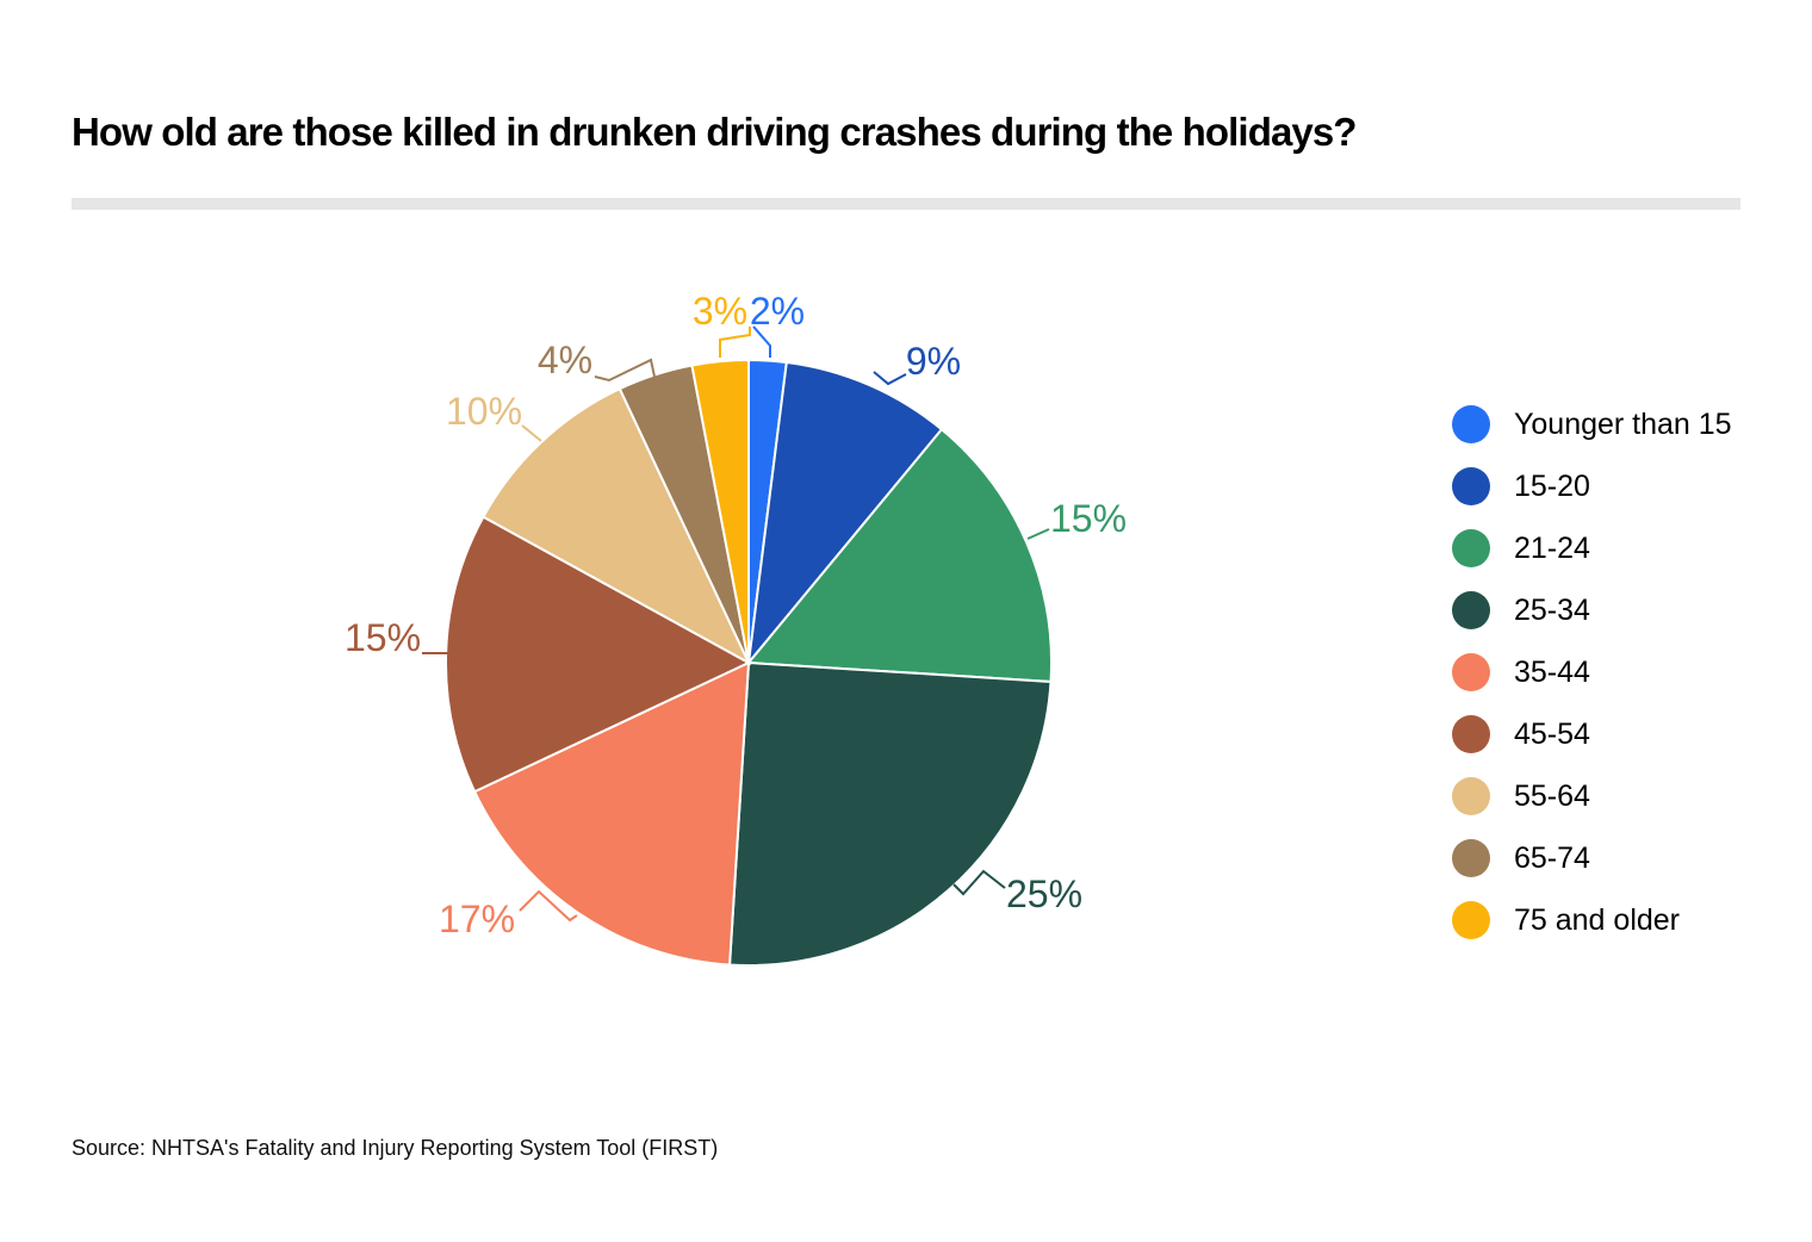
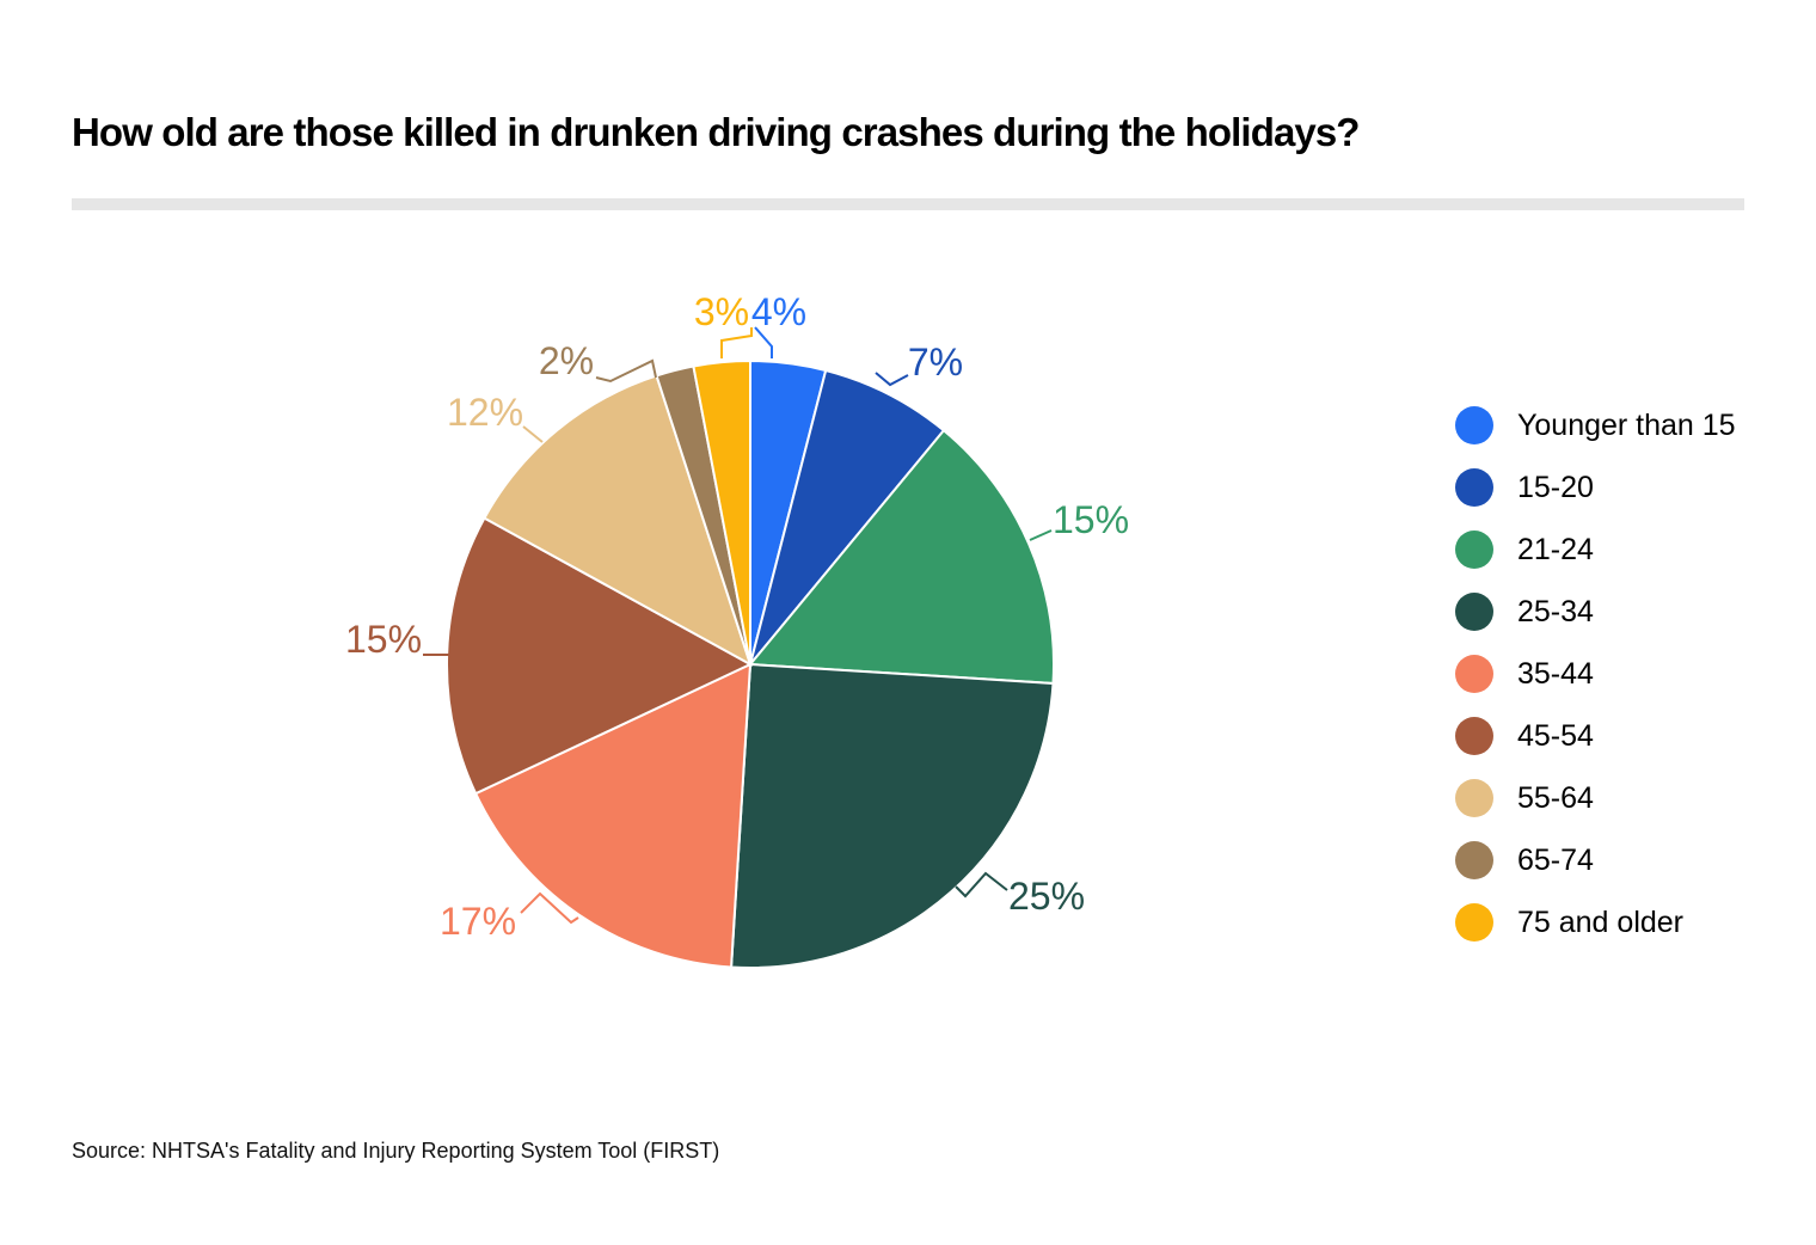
Younger than 15: 2% -> 4%
15-20: 9% -> 7%
55-64: 10% -> 12%
65-74: 4% -> 2%
